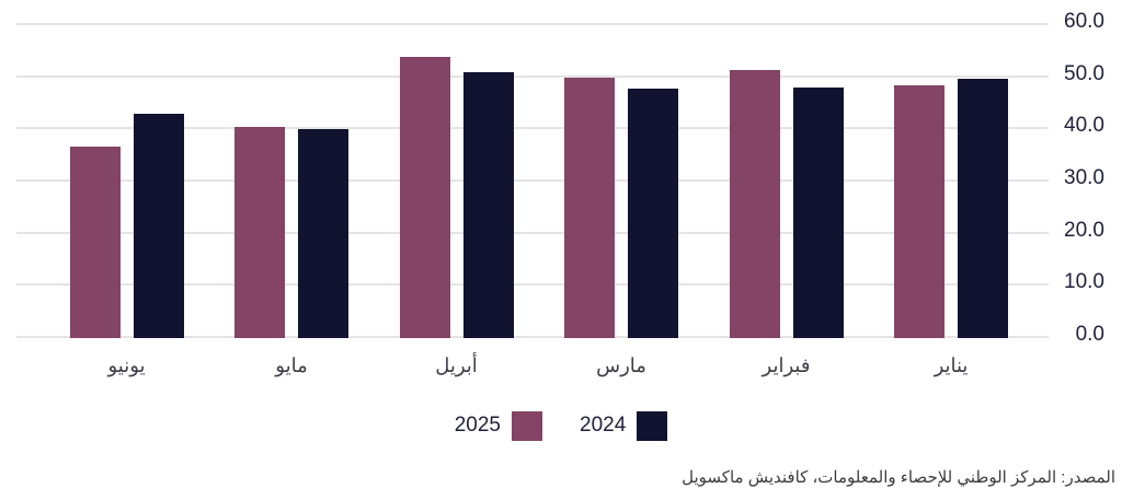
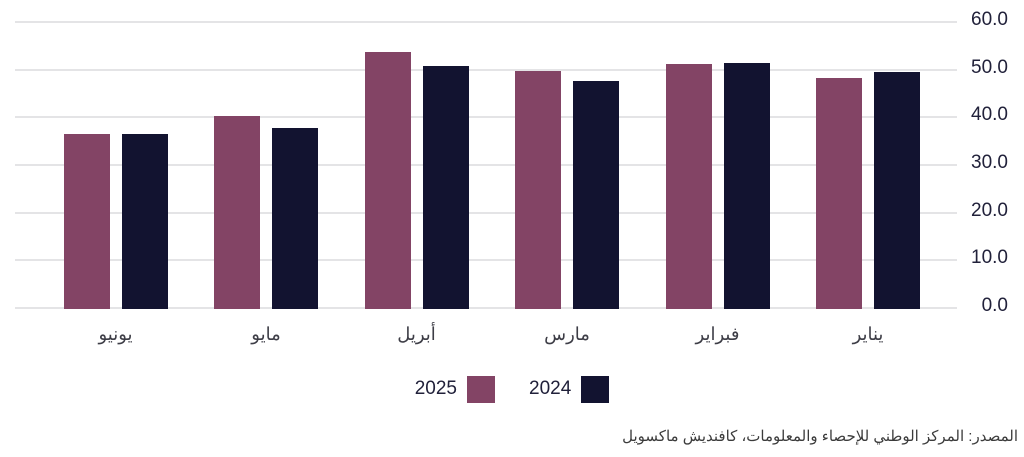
2024/يونيو: 43 -> 37
2024/مايو: 40 -> 38
2024/فبراير: 48 -> 52
